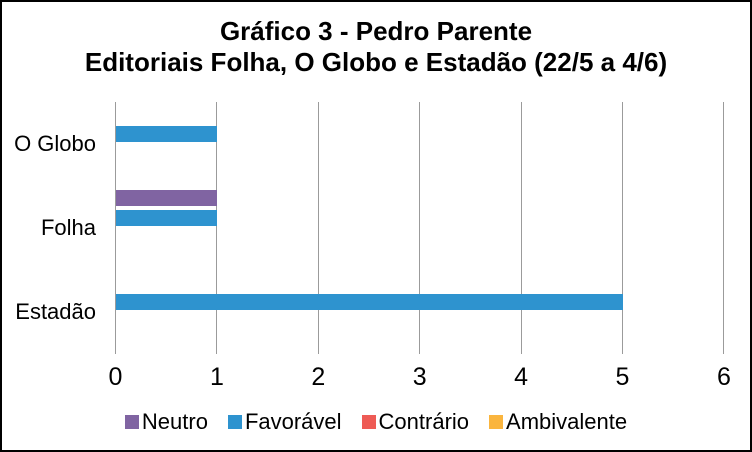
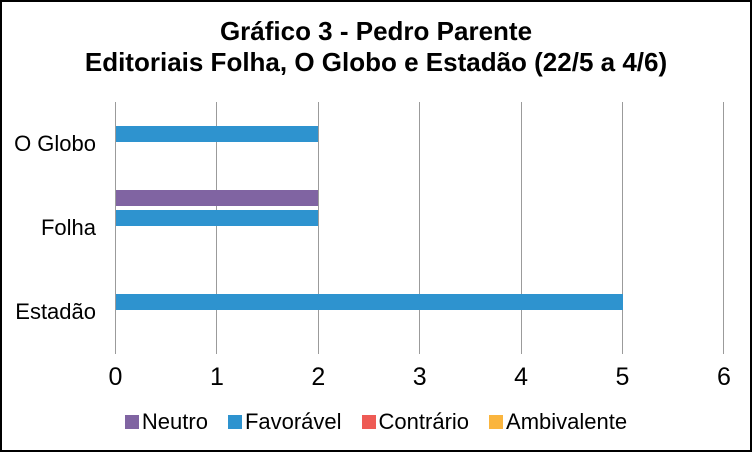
Favorável/O Globo: 1 -> 2
Neutro/Folha: 1 -> 2
Favorável/Folha: 1 -> 2
